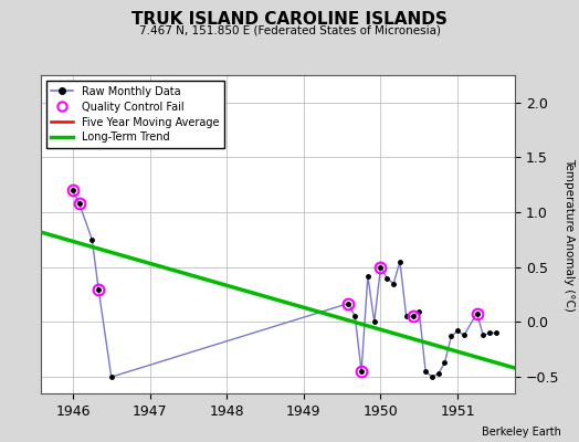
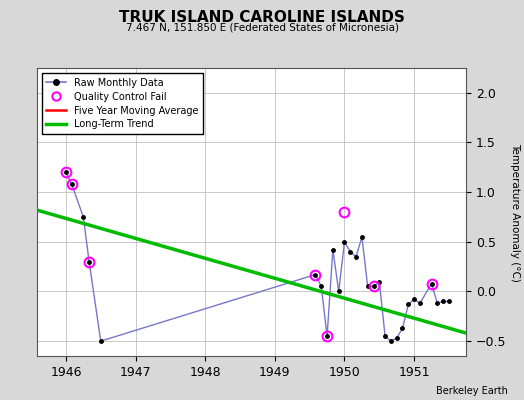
Quality Control Fail/1950: 0.50 -> 0.80
